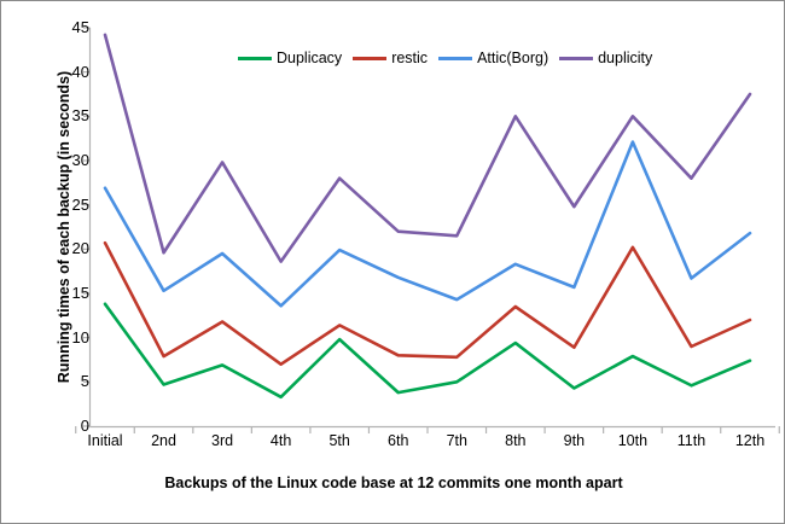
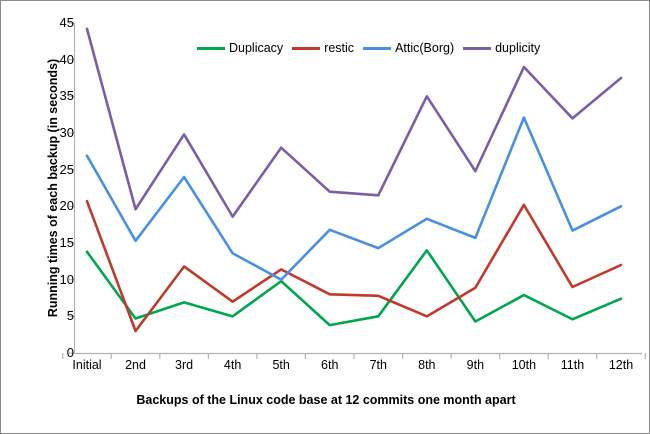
restic/2nd: 8 -> 3
Attic(Borg)/3rd: 20 -> 24
Duplicacy/4th: 3 -> 5
Attic(Borg)/5th: 20 -> 10
Duplicacy/8th: 9 -> 14
restic/8th: 14 -> 5
duplicity/10th: 35 -> 39
duplicity/11th: 28 -> 32
Attic(Borg)/12th: 22 -> 20
